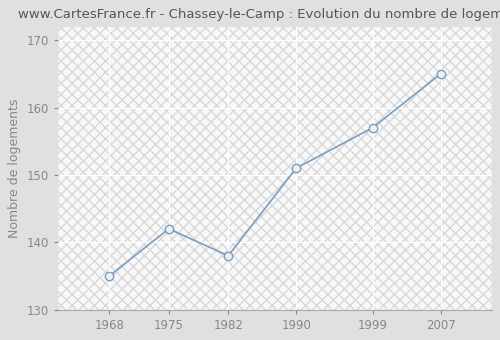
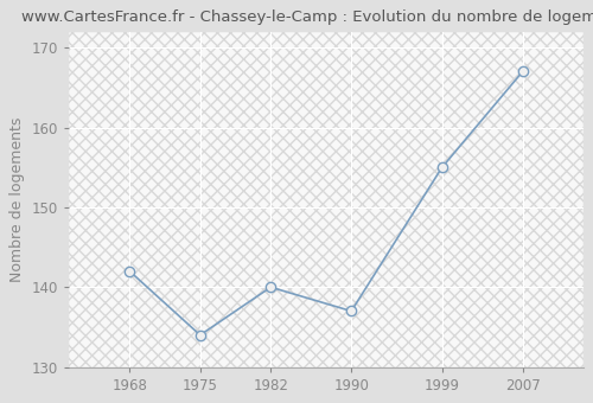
1968: 135 -> 142
1975: 142 -> 134
1982: 138 -> 140
1990: 151 -> 137
1999: 157 -> 155
2007: 165 -> 167
